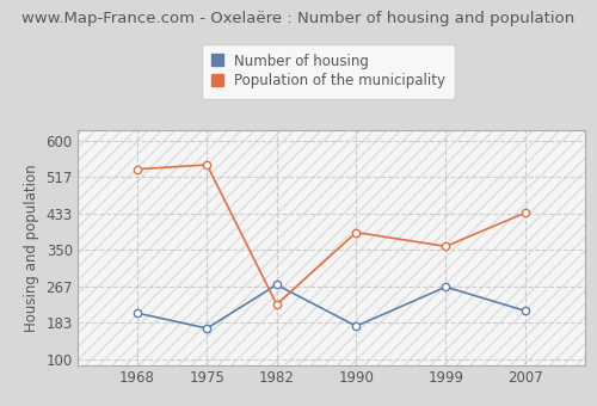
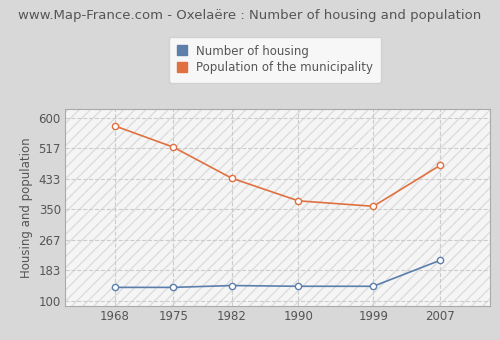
Number of housing/1968: 205 -> 136
Population of the municipality/1968: 535 -> 578
Number of housing/1975: 170 -> 136
Population of the municipality/1975: 545 -> 520
Number of housing/1982: 270 -> 141
Population of the municipality/1982: 225 -> 435
Number of housing/1990: 175 -> 139
Population of the municipality/1990: 390 -> 373
Number of housing/1999: 265 -> 139
Population of the municipality/2007: 435 -> 470
